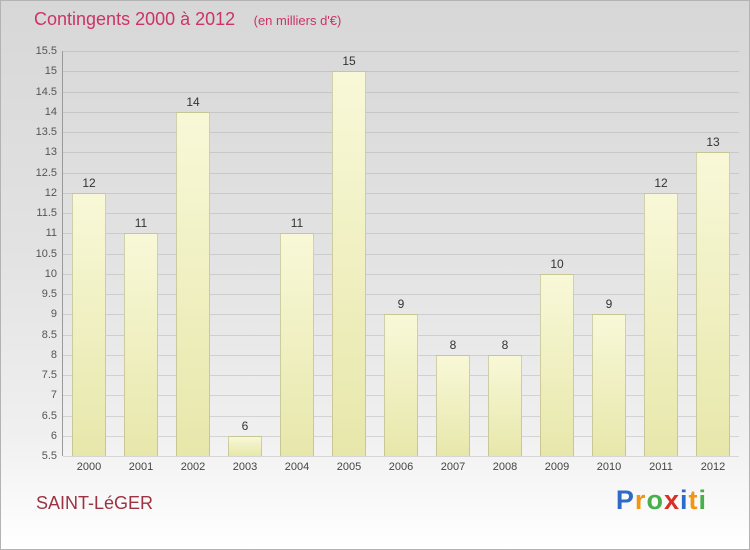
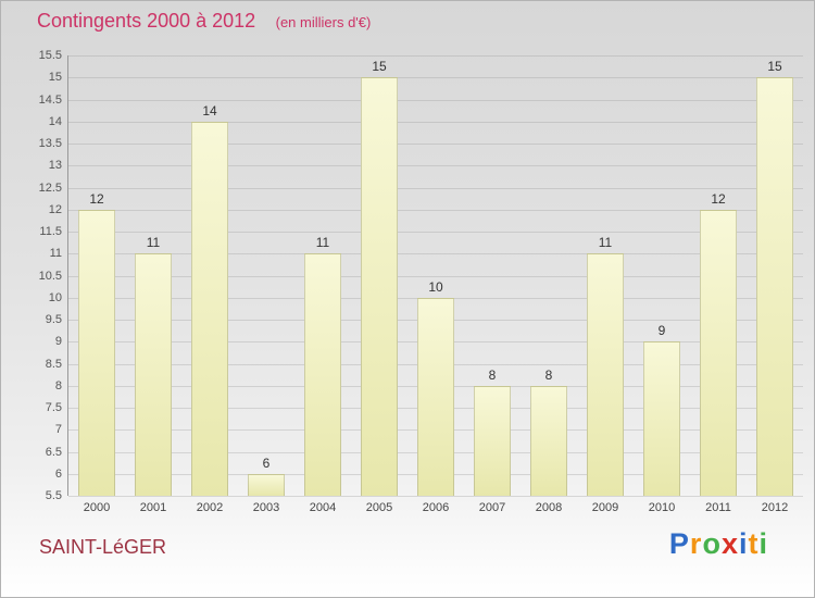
2006: 9 -> 10
2009: 10 -> 11
2012: 13 -> 15
